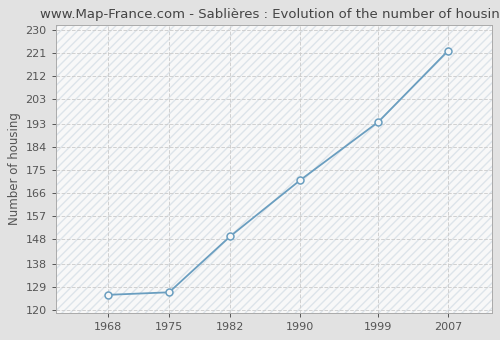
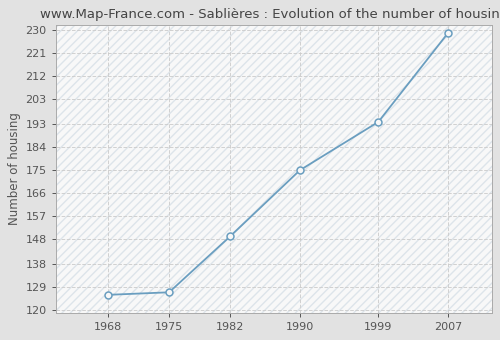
1990: 171 -> 175
2007: 222 -> 229
